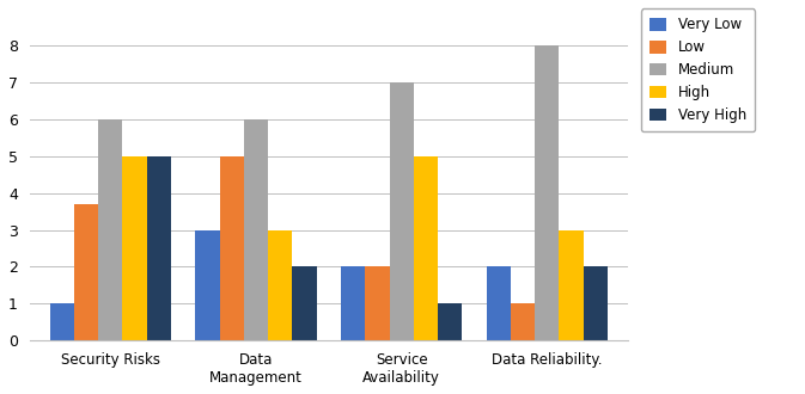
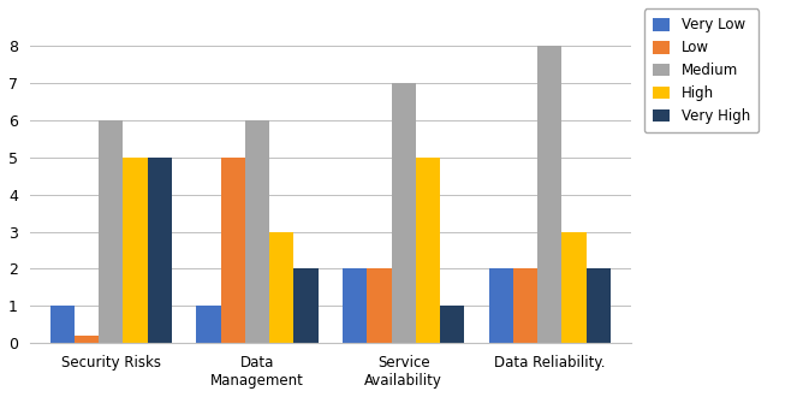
Low/Security Risks: 3.7 -> 0.2
Very Low/Data Management: 3 -> 1
Low/Data Reliability.: 1.0 -> 2.0
